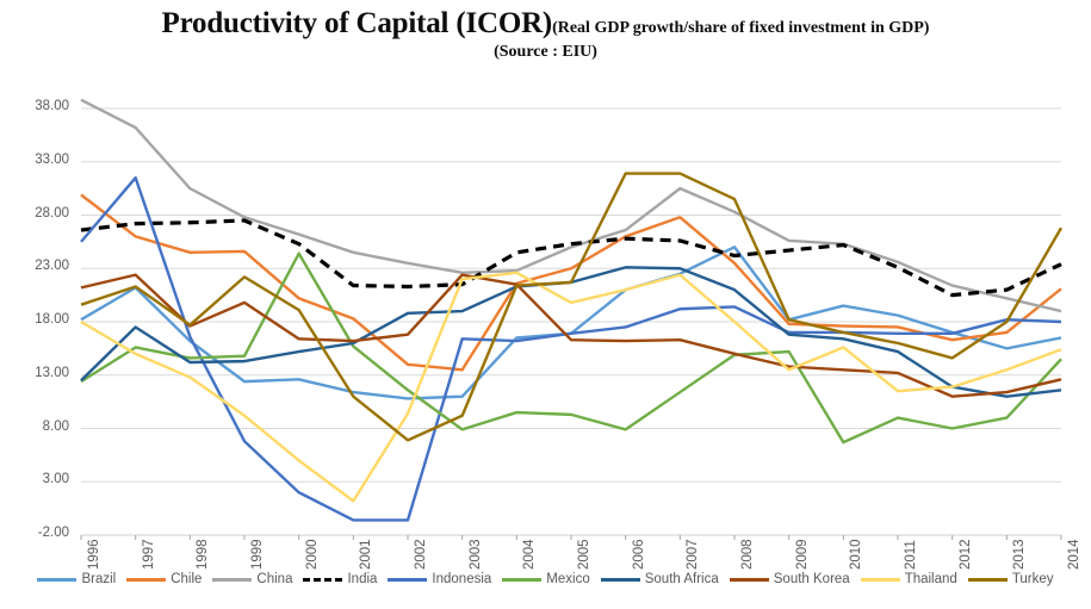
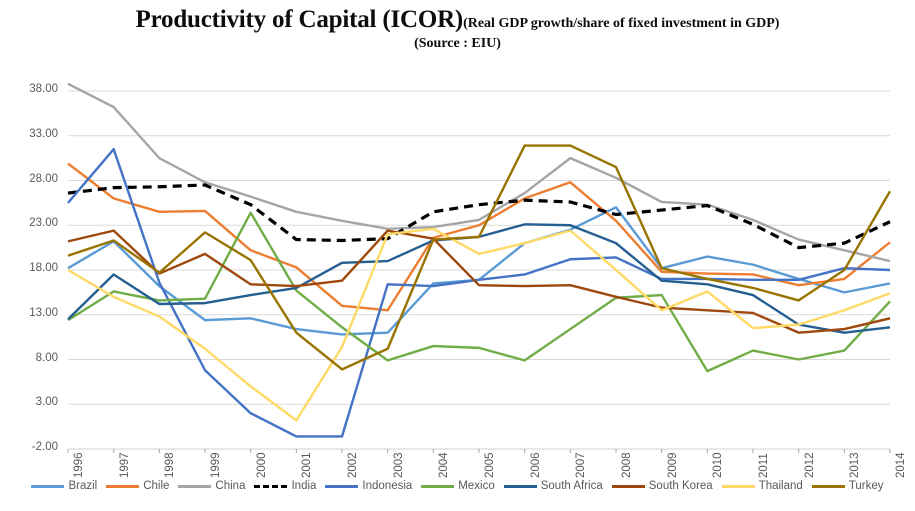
China/2005: 25 -> 24
